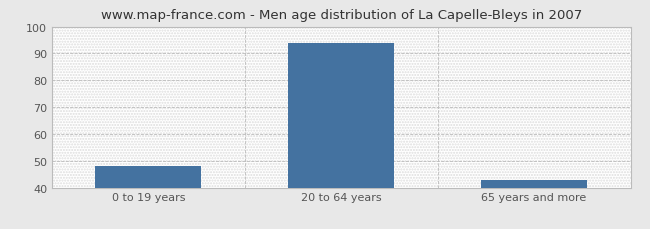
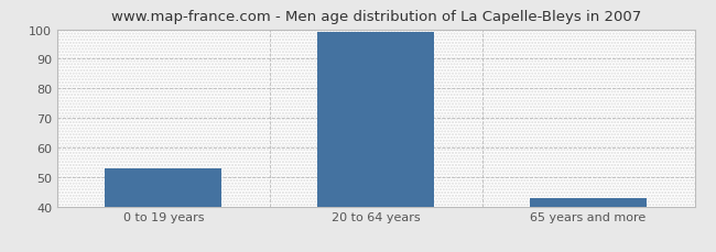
0 to 19 years: 48 -> 53
20 to 64 years: 94 -> 99
